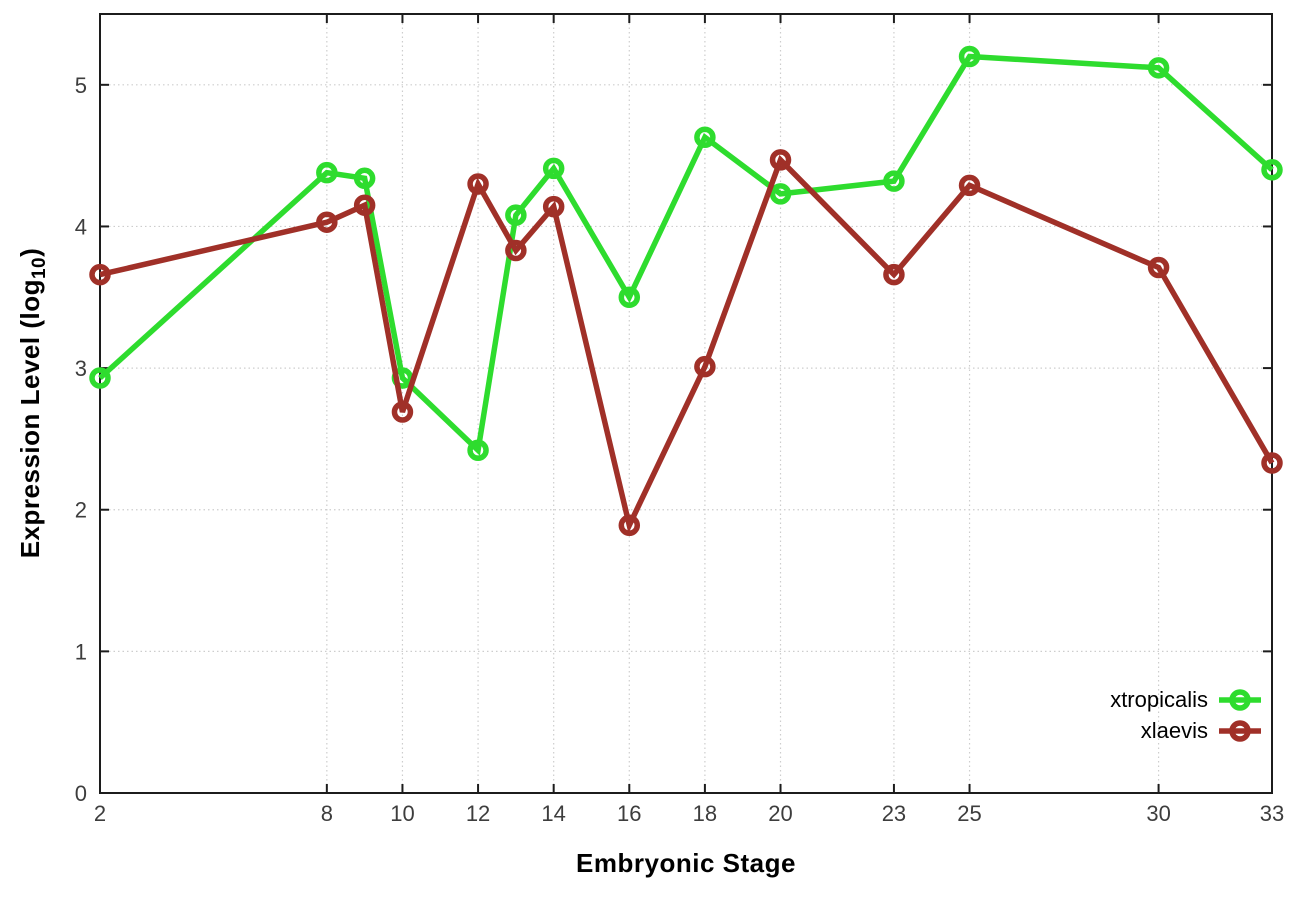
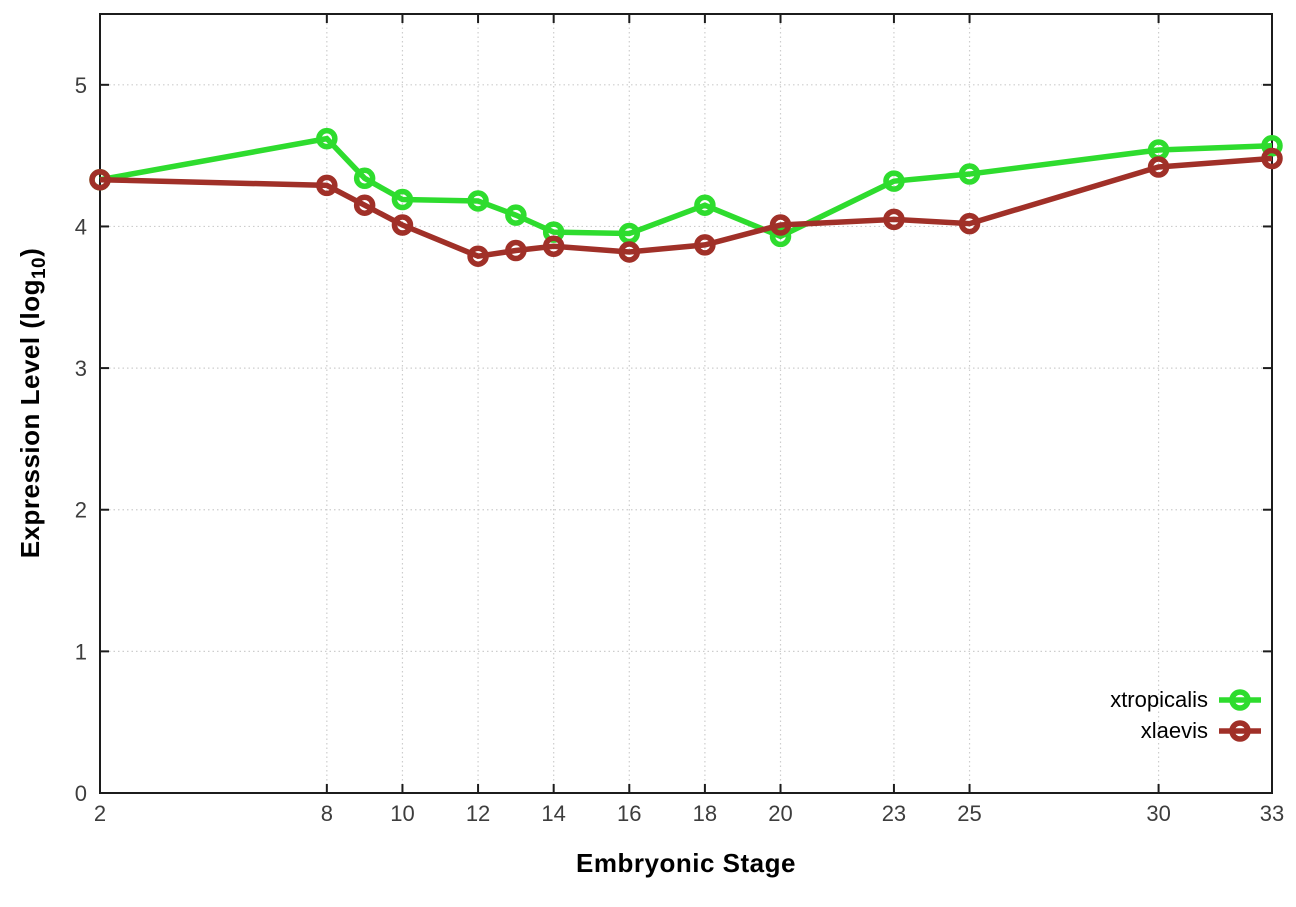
xtropicalis/2: 2.93 -> 4.33
xlaevis/2: 3.66 -> 4.33
xtropicalis/8: 4.38 -> 4.62
xlaevis/8: 4.03 -> 4.29
xtropicalis/10: 2.93 -> 4.19
xlaevis/10: 2.69 -> 4.01
xtropicalis/12: 2.42 -> 4.18
xlaevis/12: 4.30 -> 3.79
xtropicalis/14: 4.41 -> 3.96
xlaevis/14: 4.14 -> 3.86
xtropicalis/16: 3.50 -> 3.95
xlaevis/16: 1.89 -> 3.82
xtropicalis/18: 4.63 -> 4.15
xlaevis/18: 3.01 -> 3.87
xtropicalis/20: 4.23 -> 3.93
xlaevis/20: 4.47 -> 4.01
xlaevis/23: 3.66 -> 4.05
xtropicalis/25: 5.20 -> 4.37
xlaevis/25: 4.29 -> 4.02
xtropicalis/30: 5.12 -> 4.54
xlaevis/30: 3.71 -> 4.42
xtropicalis/33: 4.40 -> 4.57
xlaevis/33: 2.33 -> 4.48
